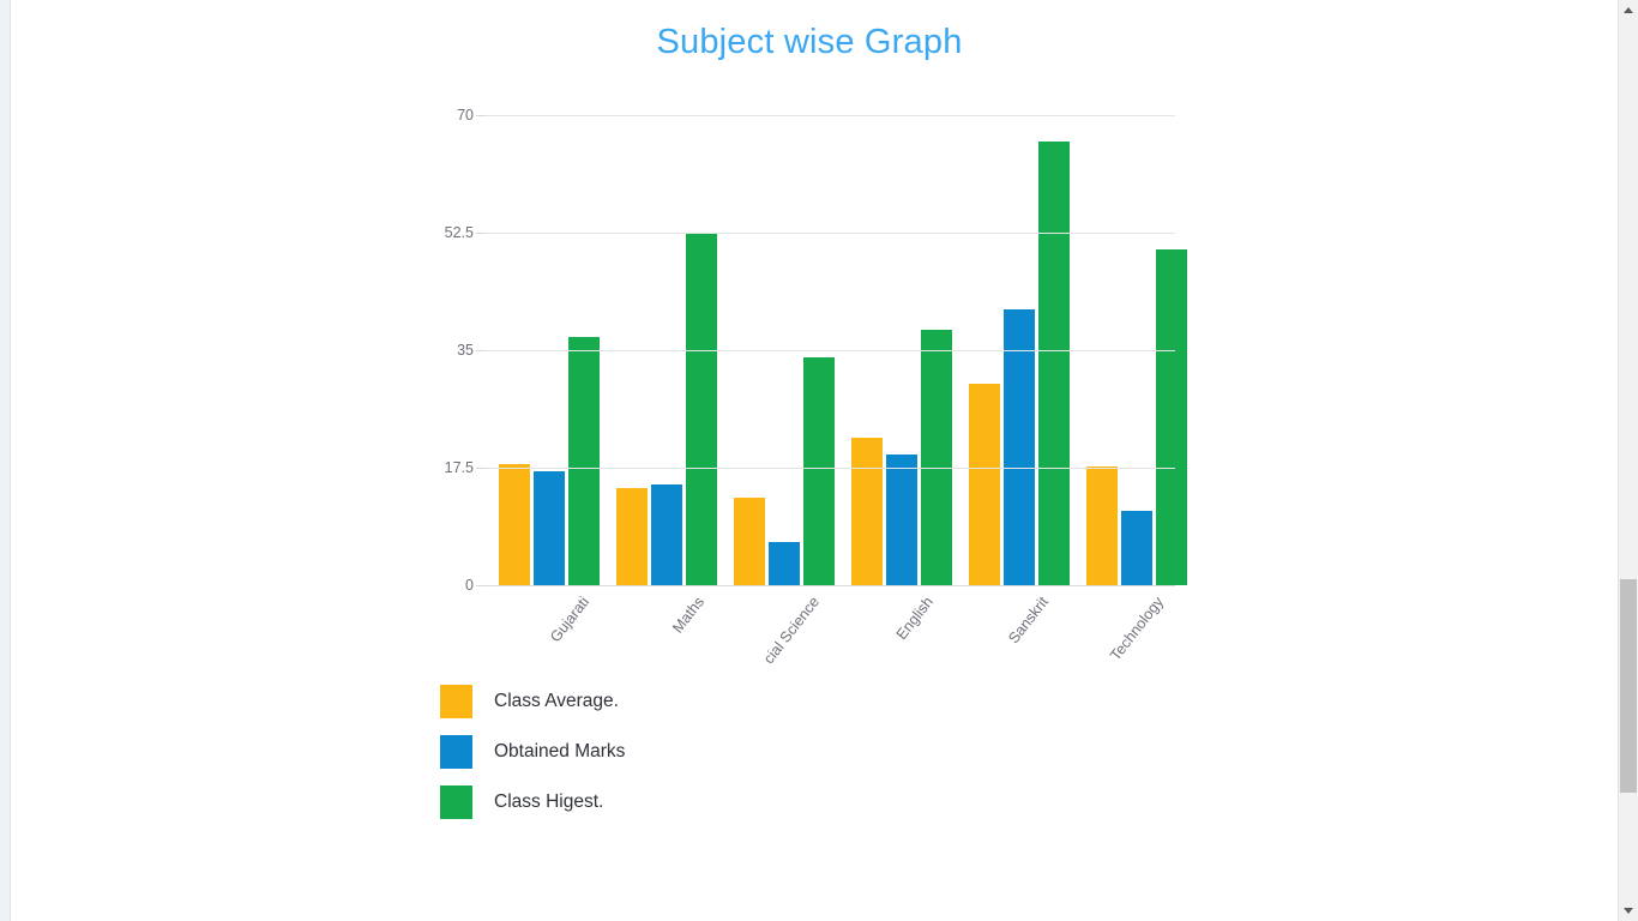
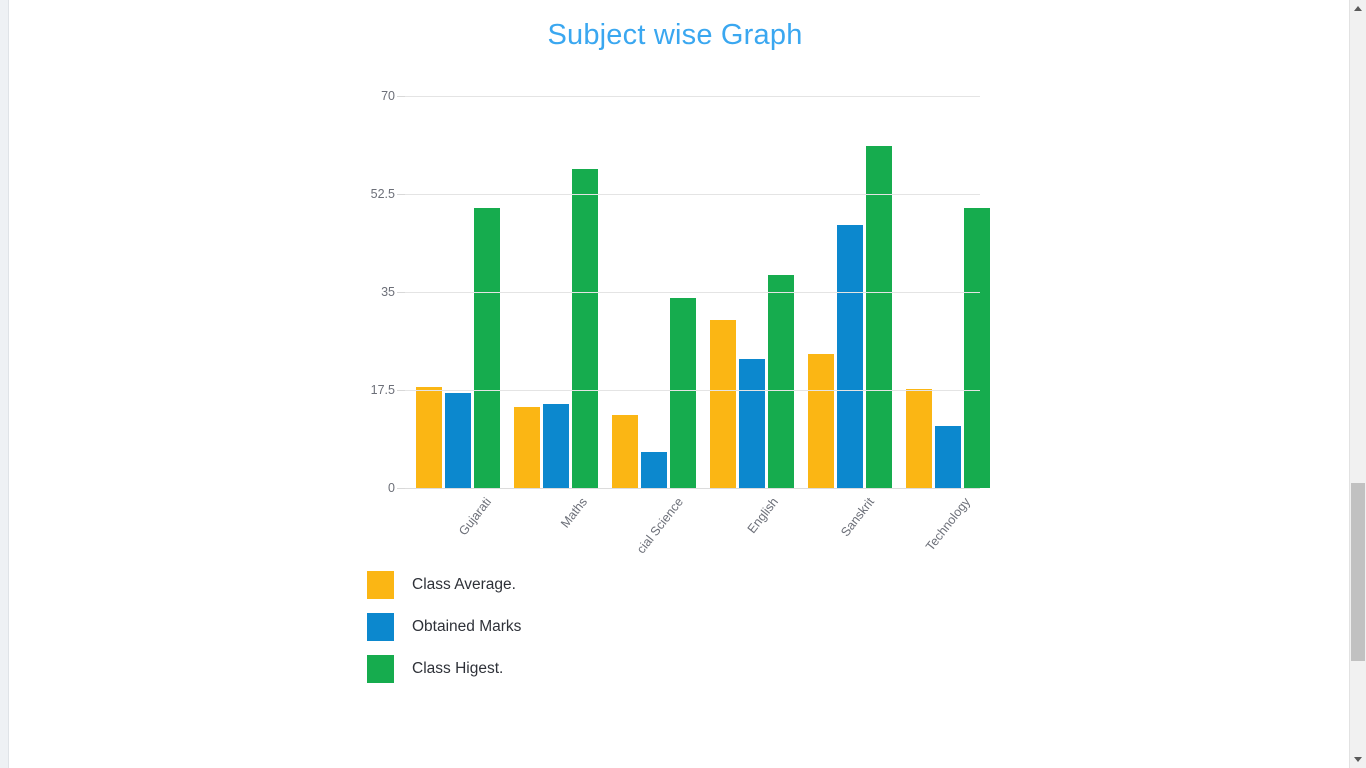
Class Higest./Gujarati: 37 -> 50
Class Higest./Maths: 52 -> 57
Class Average./English: 22 -> 30
Obtained Marks/English: 20 -> 23
Class Average./Sanskrit: 30 -> 24
Obtained Marks/Sanskrit: 41 -> 47
Class Higest./Sanskrit: 66 -> 61
